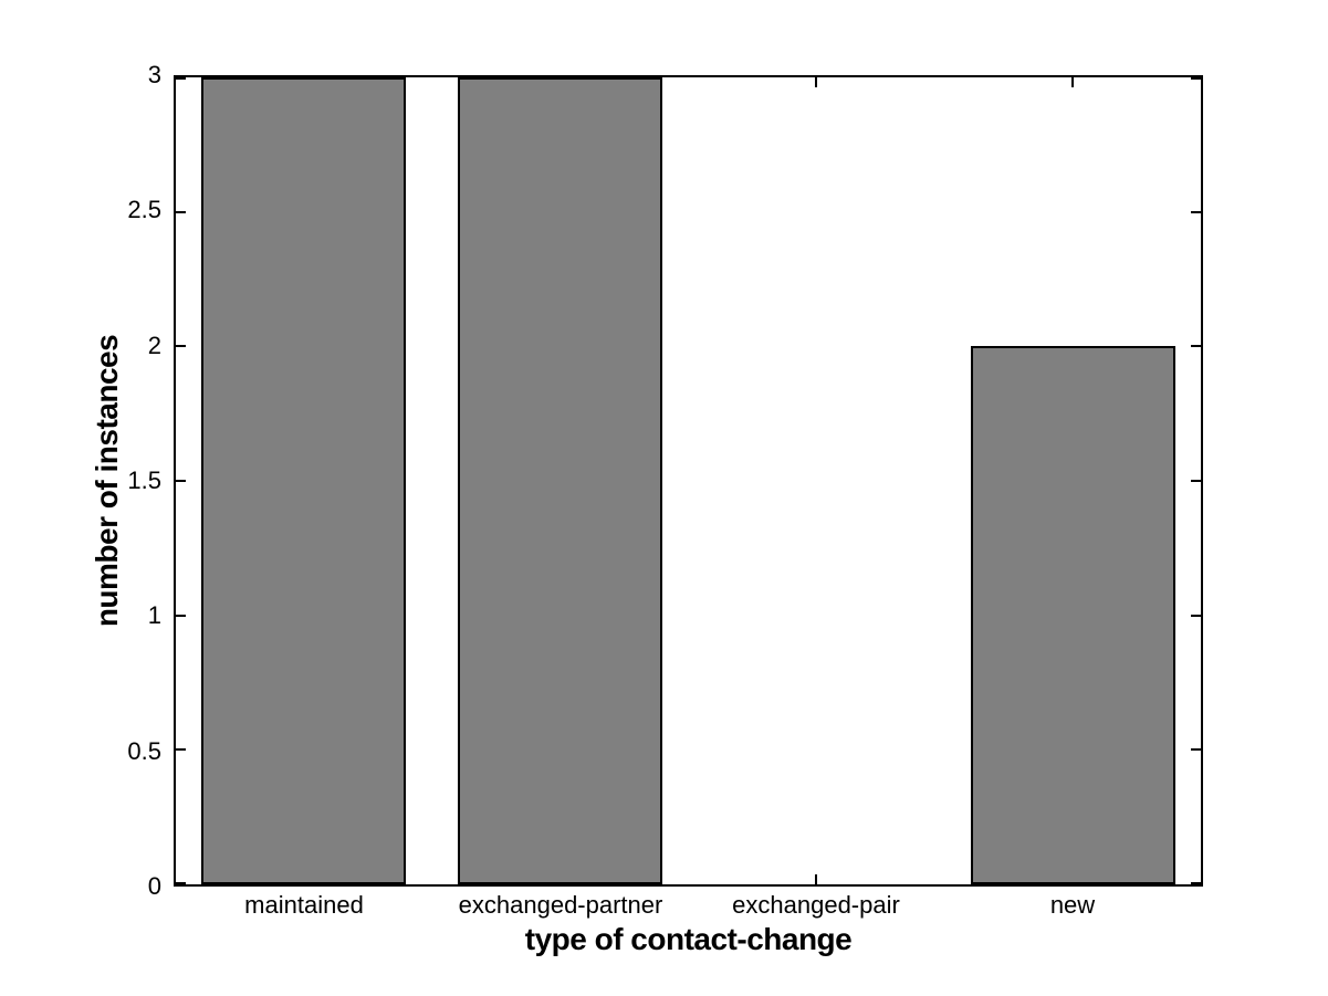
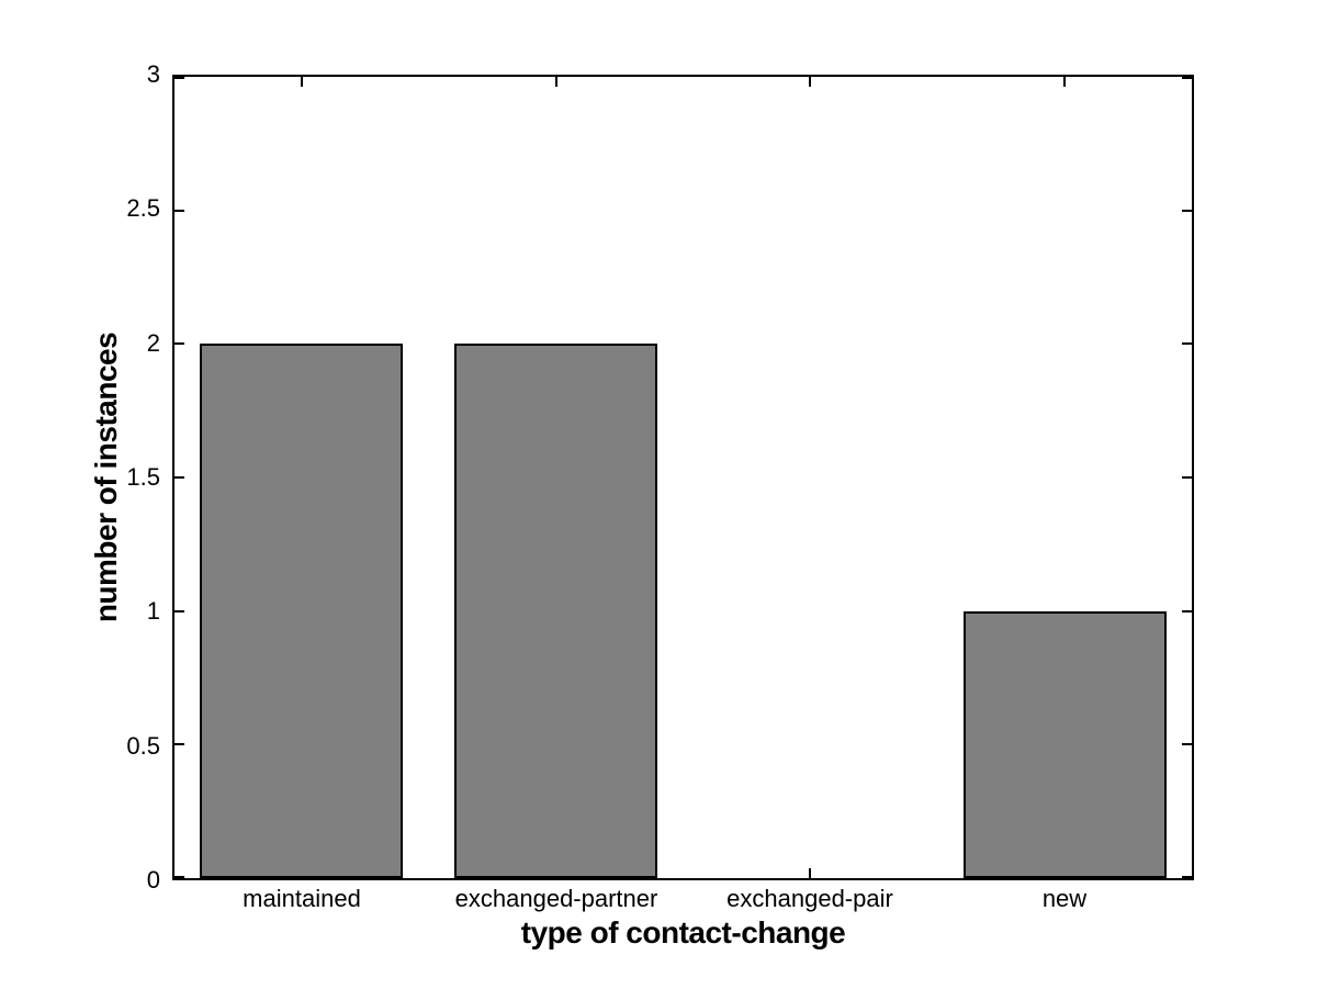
maintained: 3 -> 2
exchanged-partner: 3 -> 2
new: 2 -> 1
